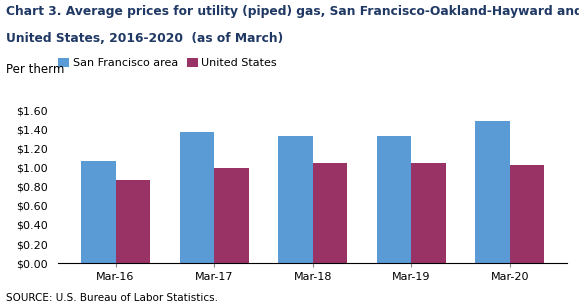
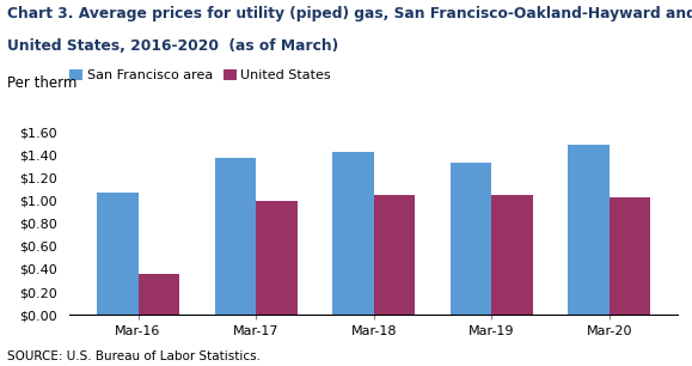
United States/Mar-16: $0.87 -> $0.36
San Francisco area/Mar-18: $1.33 -> $1.42
